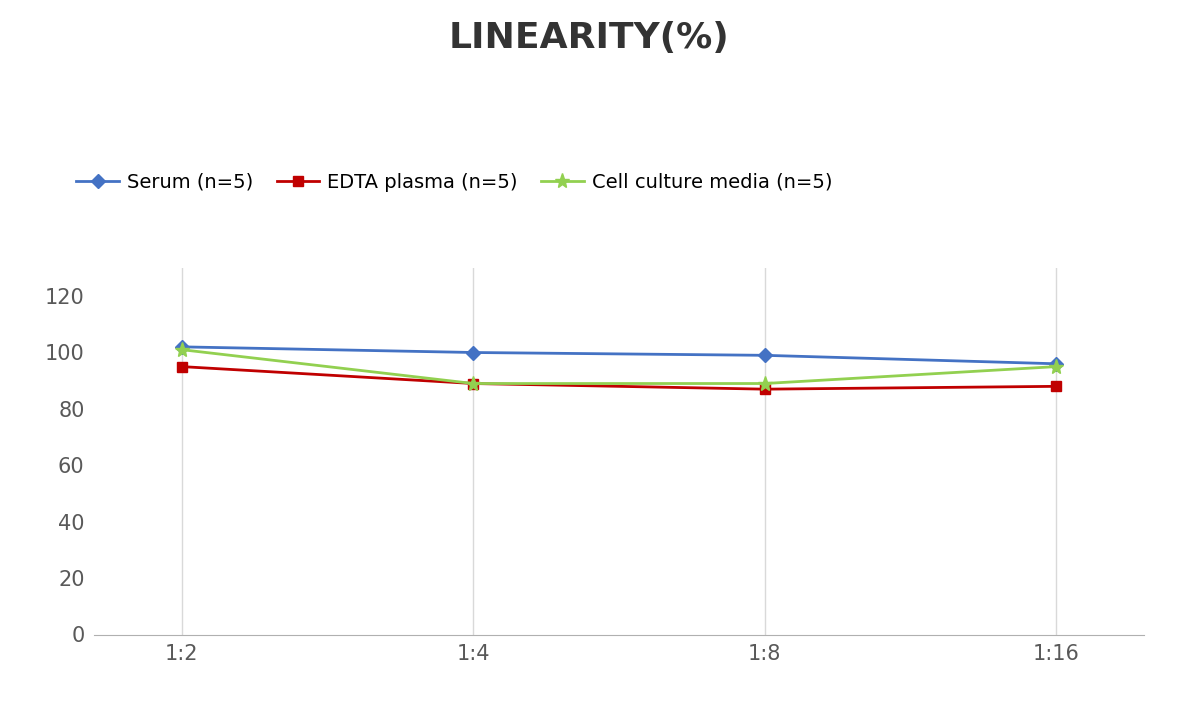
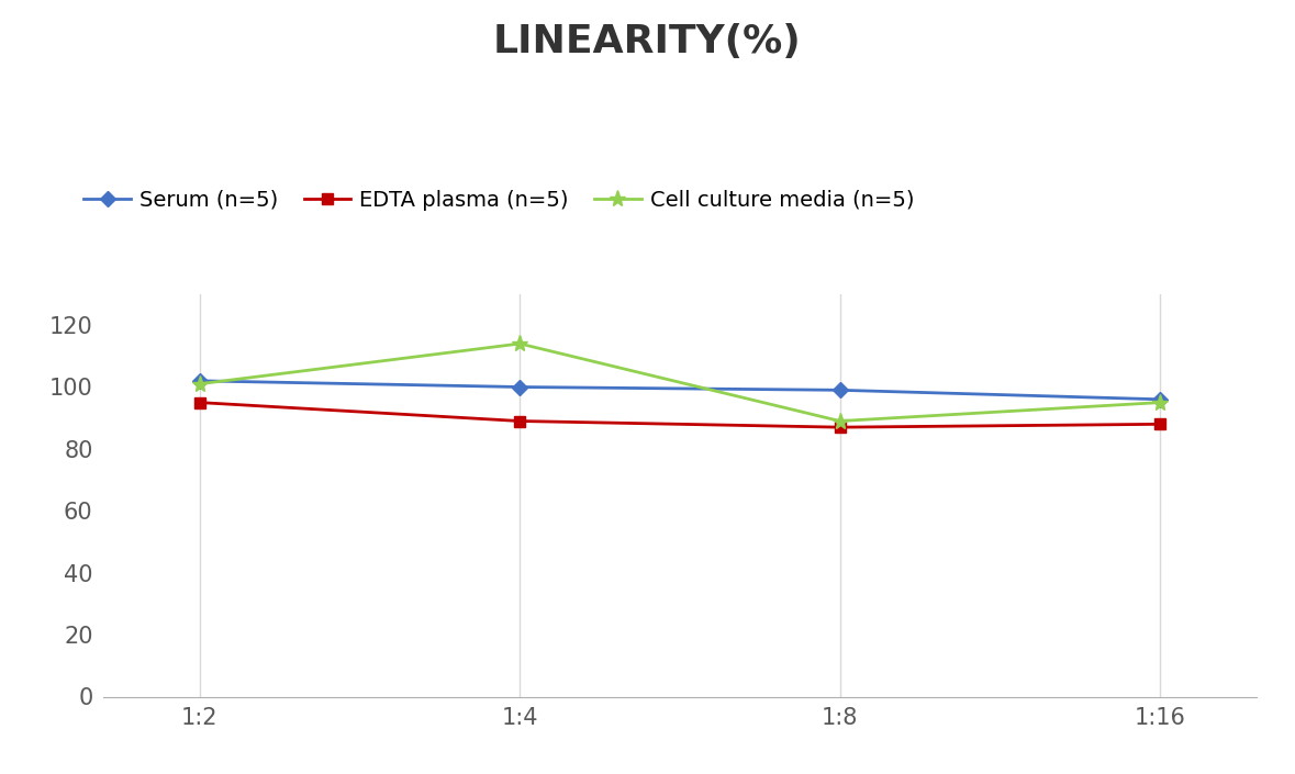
Cell culture media (n=5)/1:4: 89 -> 114
